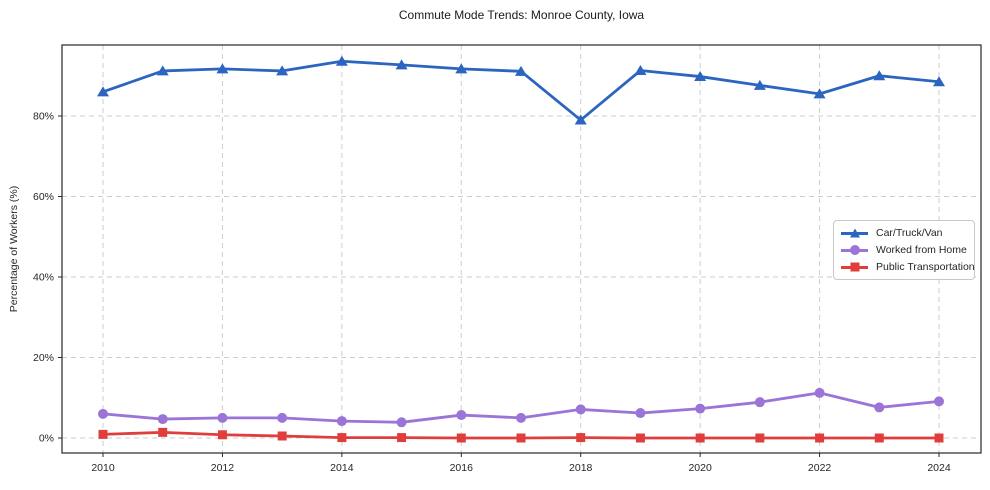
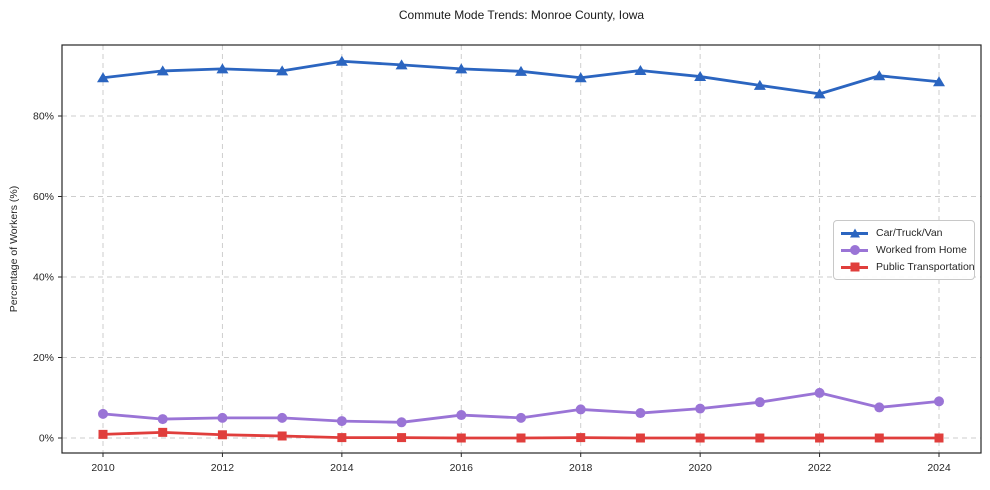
Car/Truck/Van/2010: 86% -> 90%
Car/Truck/Van/2018: 79% -> 90%
